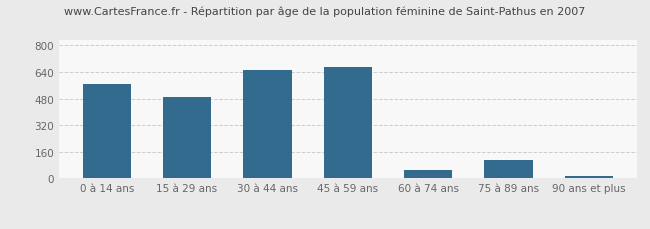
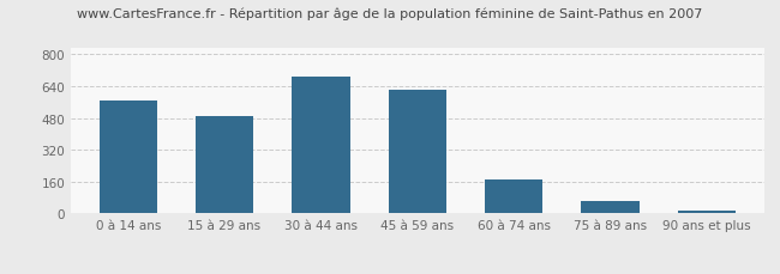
30 à 44 ans: 650 -> 690
45 à 59 ans: 670 -> 620
60 à 74 ans: 50 -> 170
75 à 89 ans: 110 -> 60
